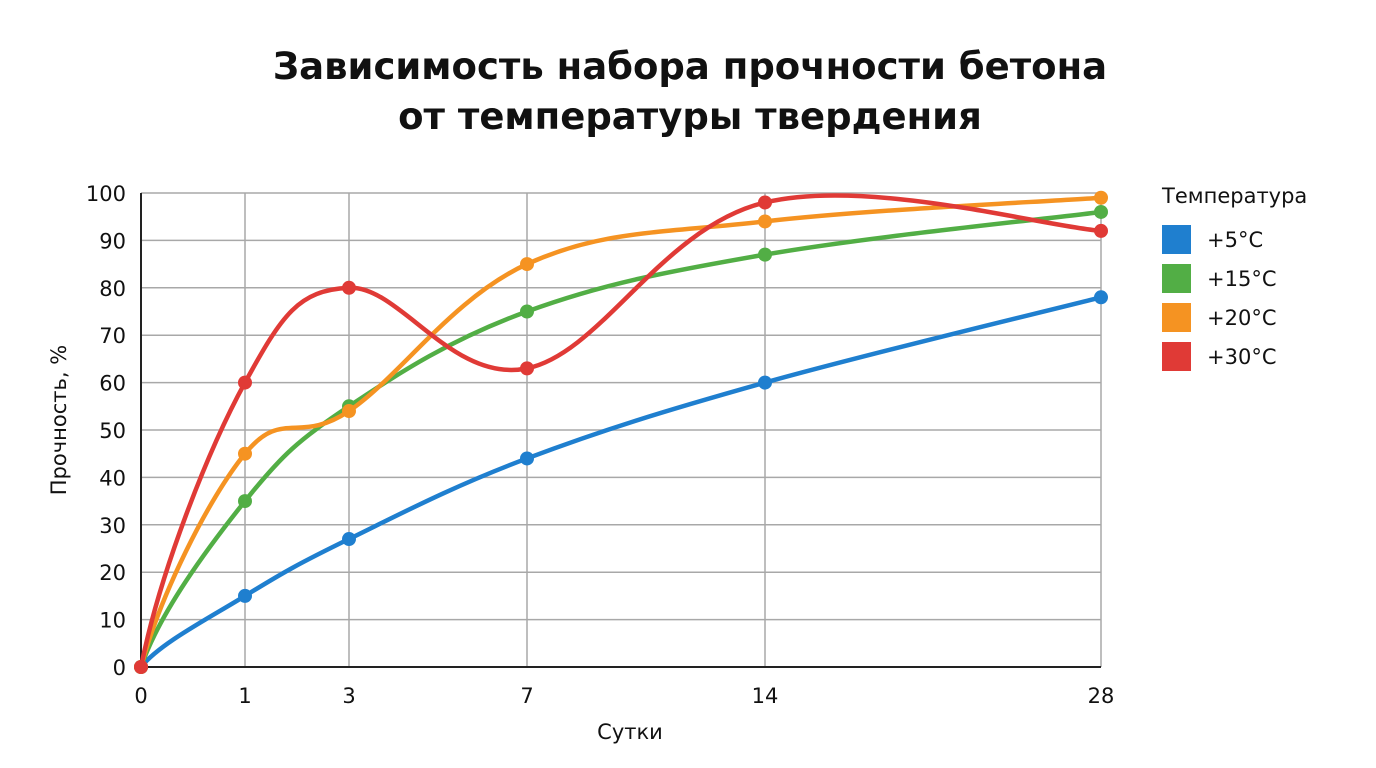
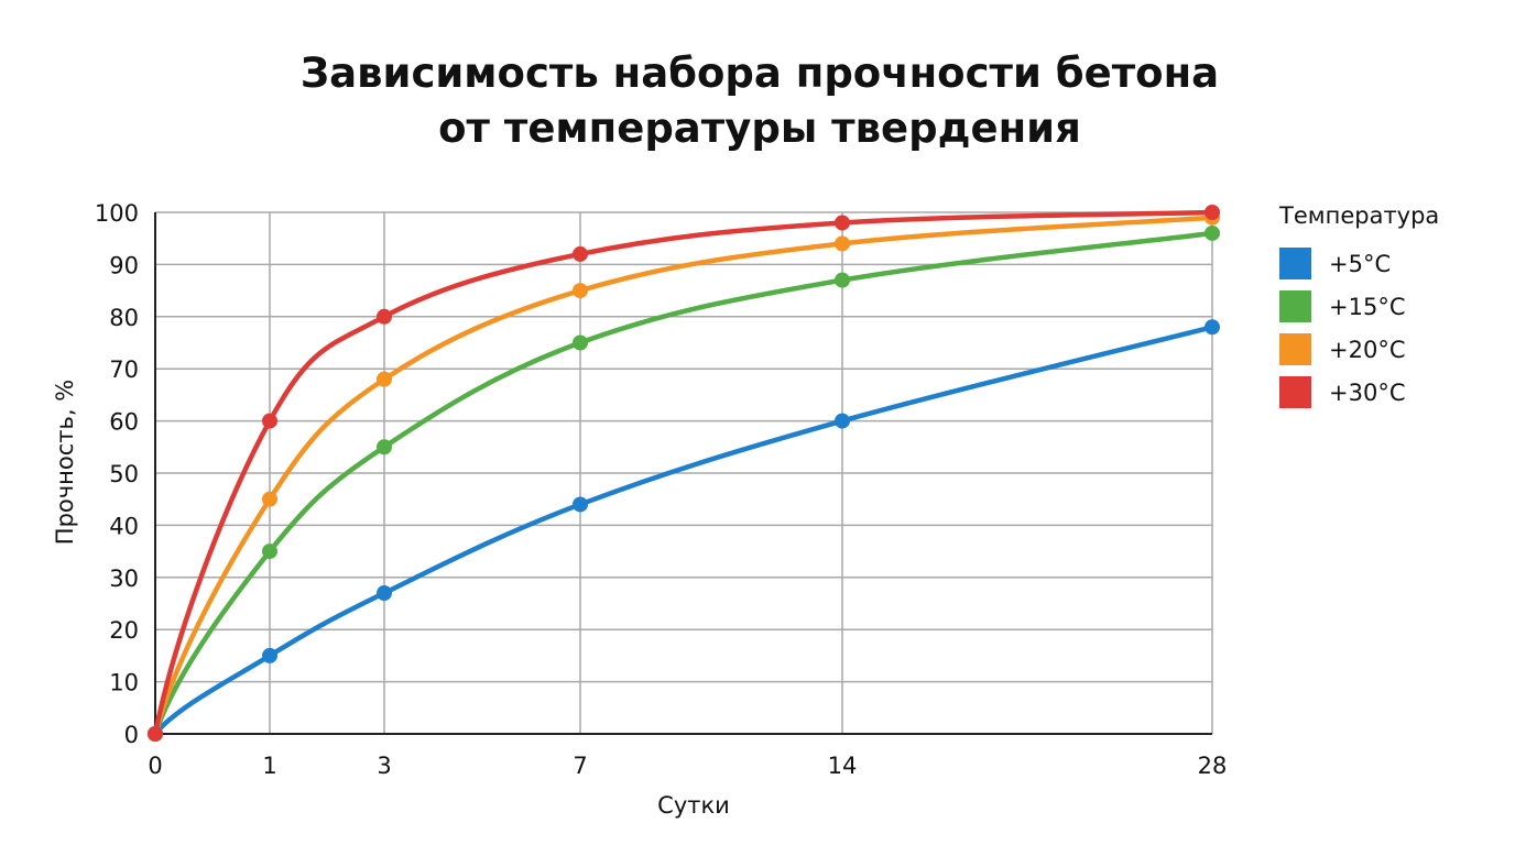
+20°C/3: 54 -> 68
+30°C/7: 63 -> 92
+30°C/28: 92 -> 100
